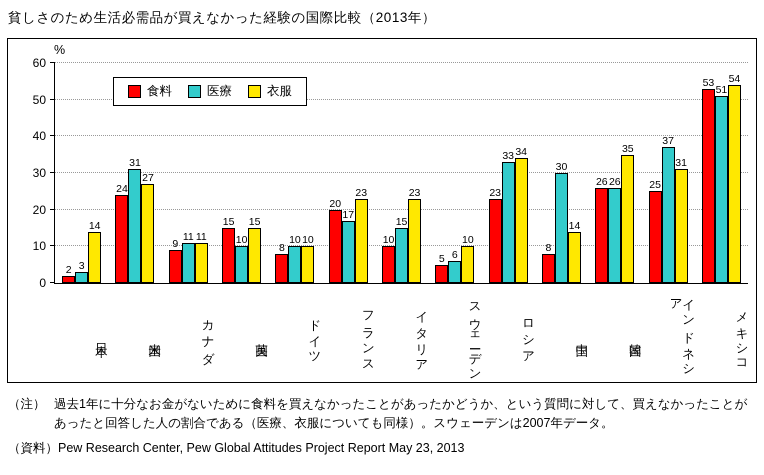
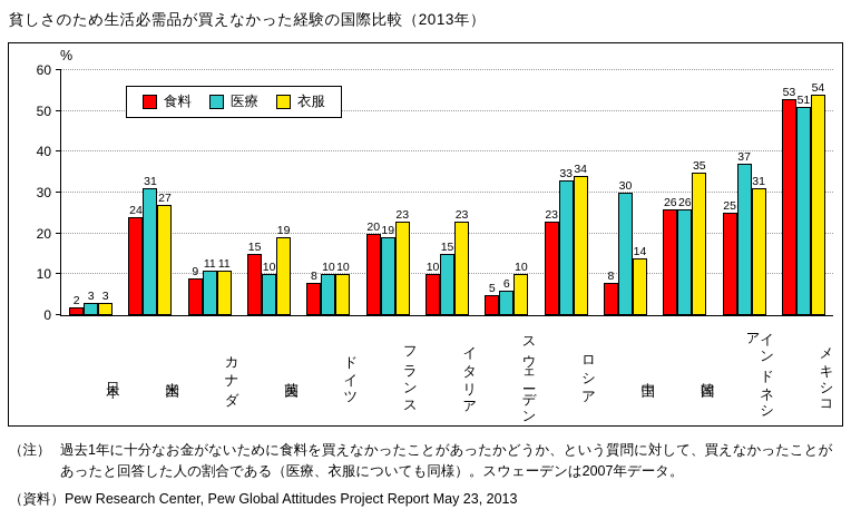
衣服/日本: 14 -> 3
衣服/英国: 15 -> 19
医療/フランス: 17 -> 19
